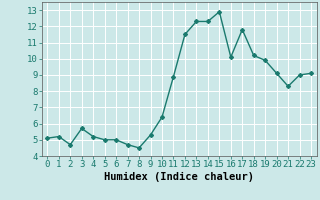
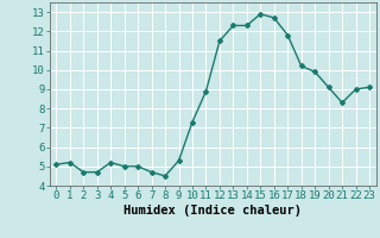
3: 5.7 -> 4.7
10: 6.4 -> 7.3
16: 10.1 -> 12.7
